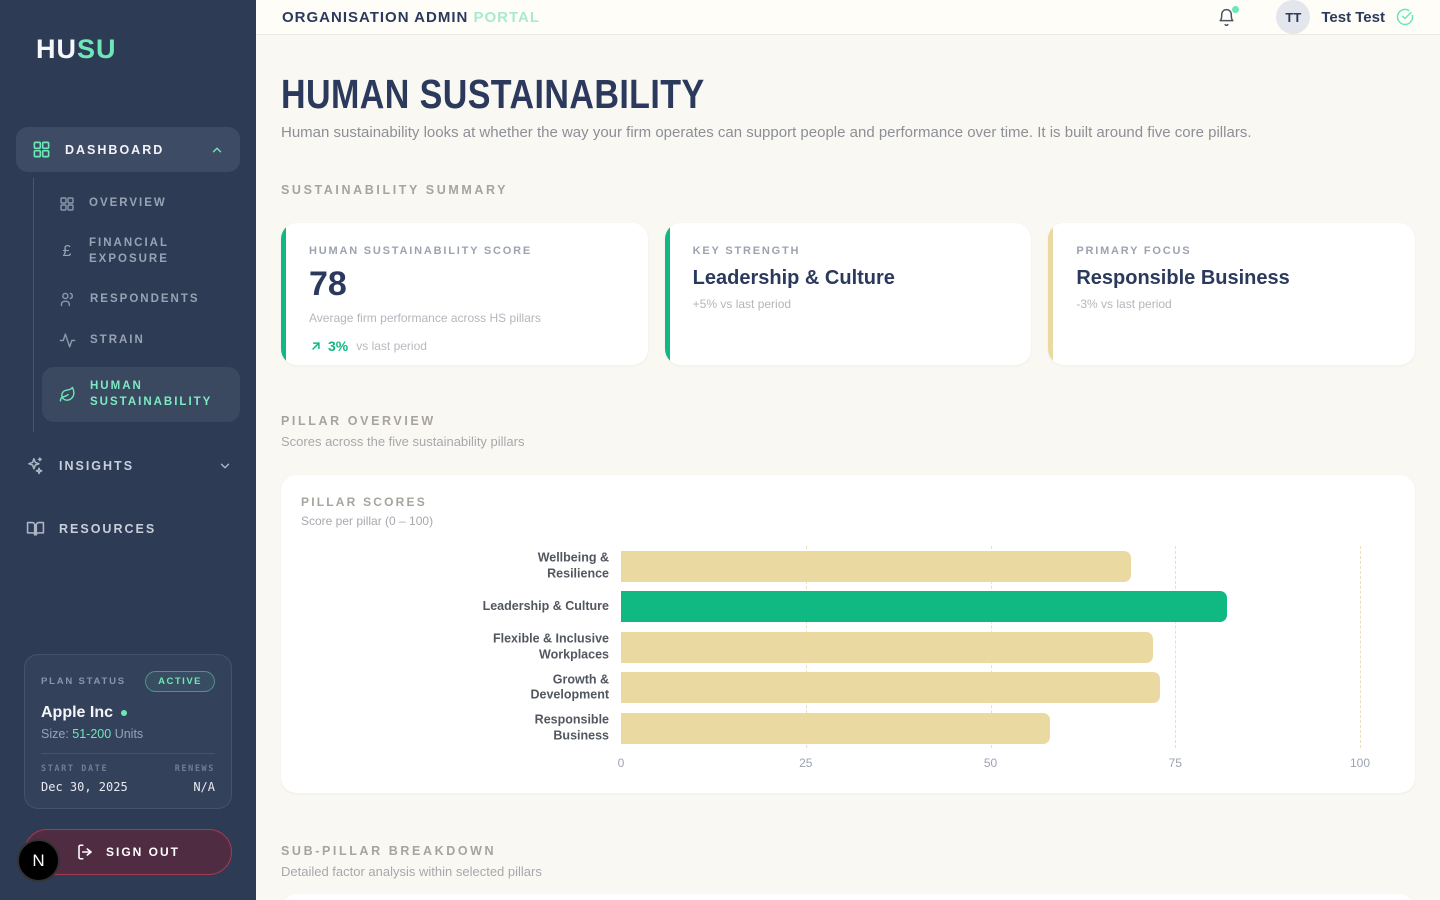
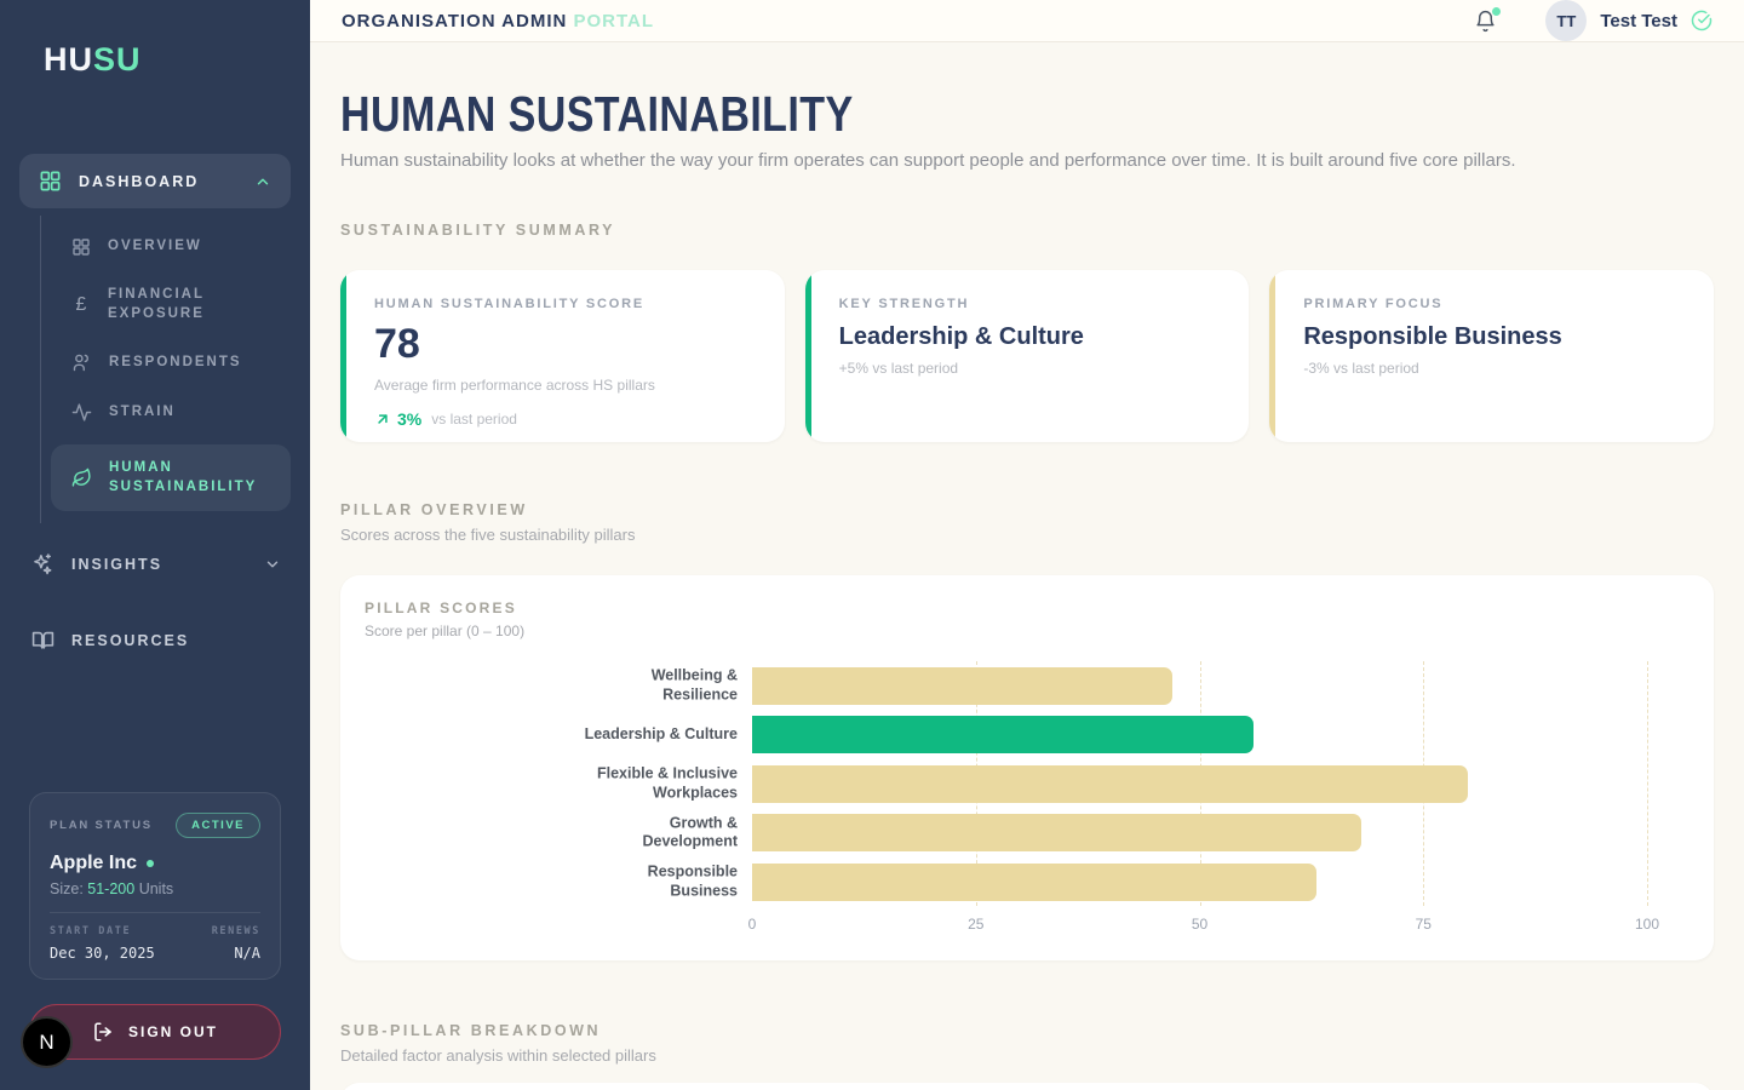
Wellbeing & Resilience: 69 -> 47
Leadership & Culture: 82 -> 56
Flexible & Inclusive Workplaces: 72 -> 80
Growth & Development: 73 -> 68
Responsible Business: 58 -> 63
